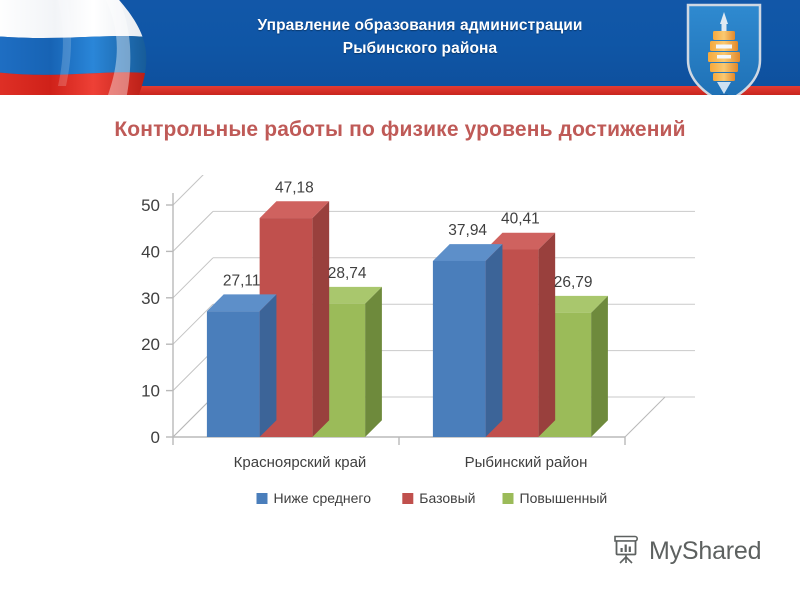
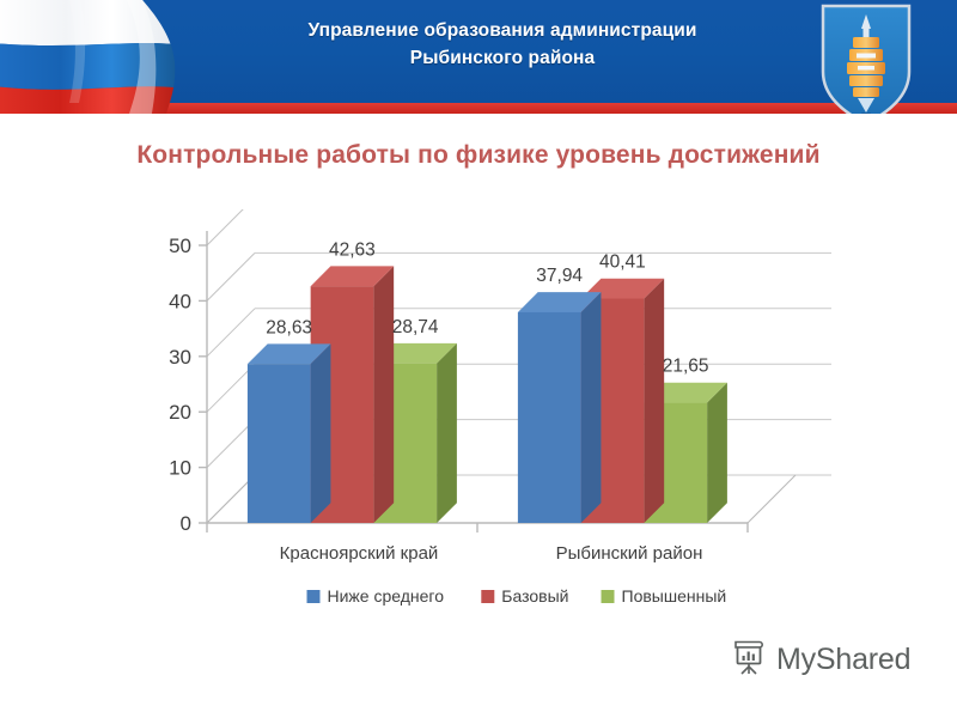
Ниже среднего/Красноярский край: 27,11 -> 28,63
Базовый/Красноярский край: 47,18 -> 42,63
Повышенный/Рыбинский район: 26,79 -> 21,65
